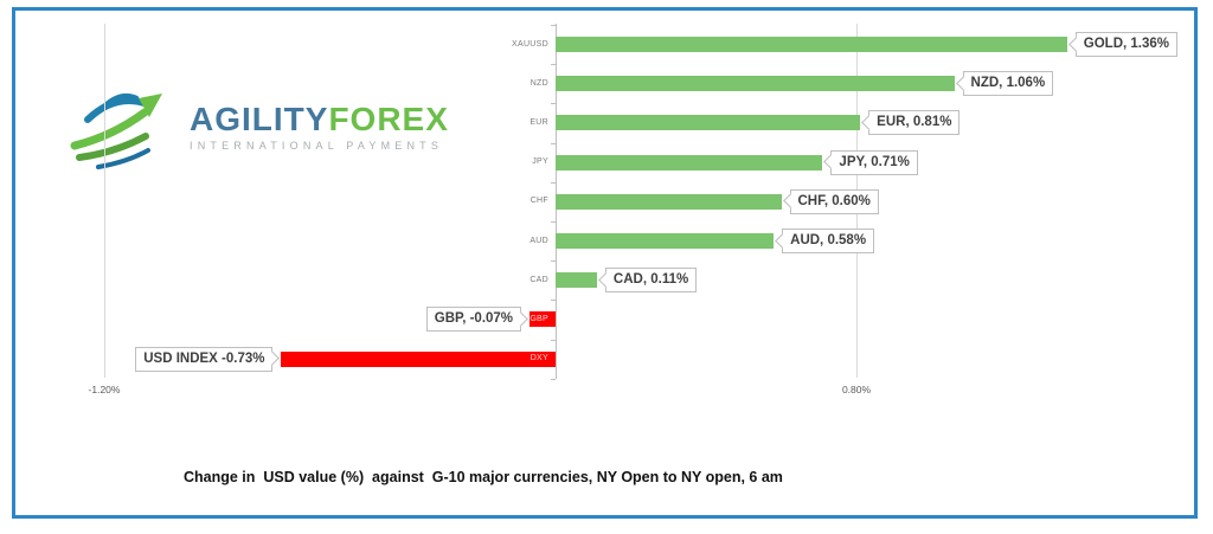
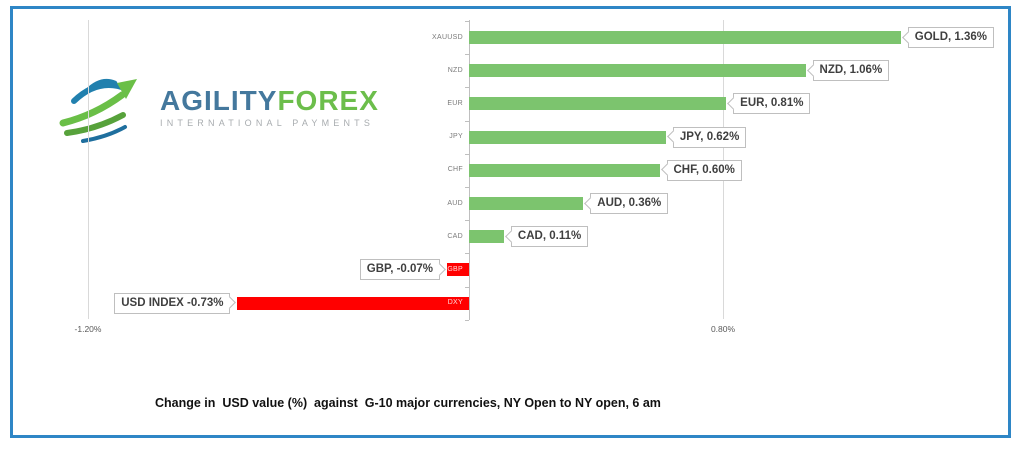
JPY: 0.71% -> 0.62%
AUD: 0.58% -> 0.36%
